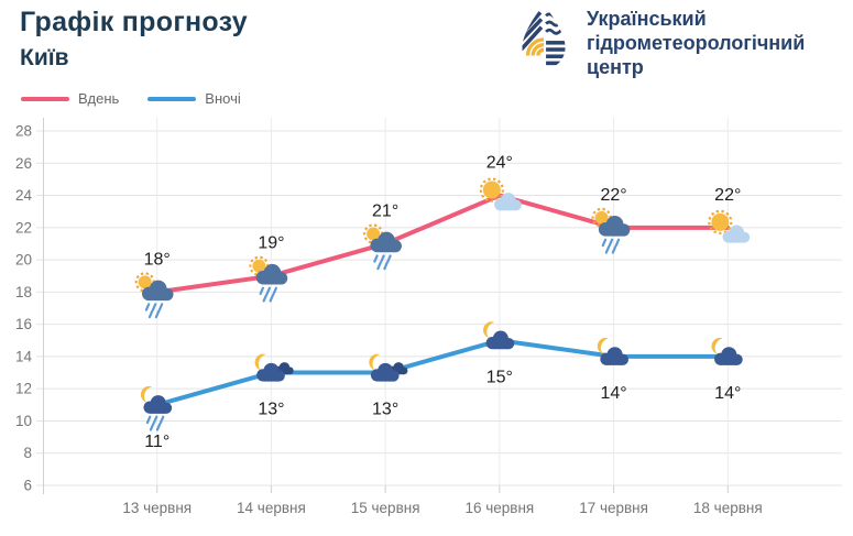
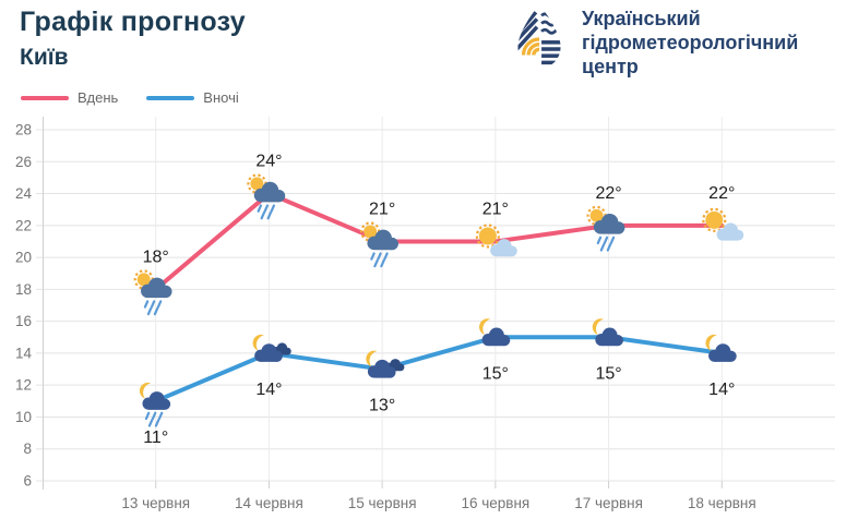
Вдень/14 червня: 19° -> 24°
Вночі/14 червня: 13° -> 14°
Вдень/16 червня: 24° -> 21°
Вночі/17 червня: 14° -> 15°
